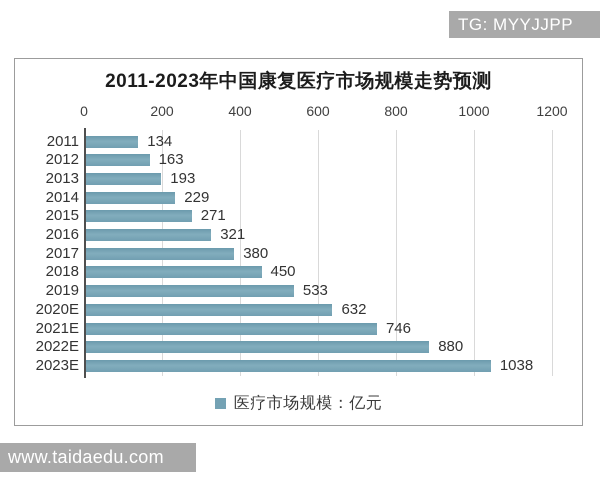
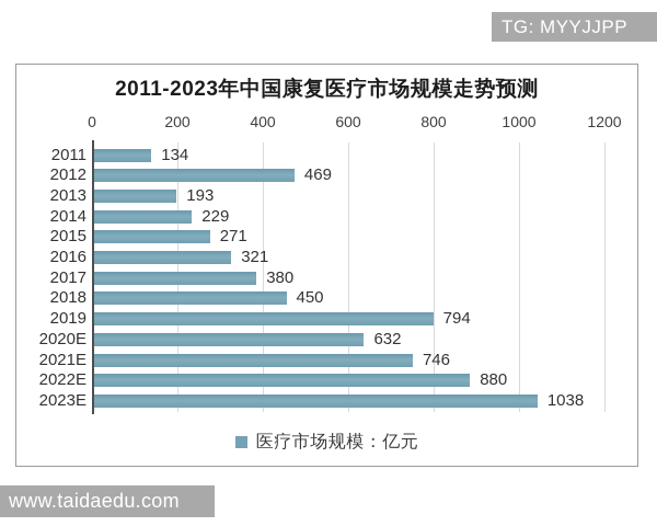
2012: 163 -> 469
2019: 533 -> 794
